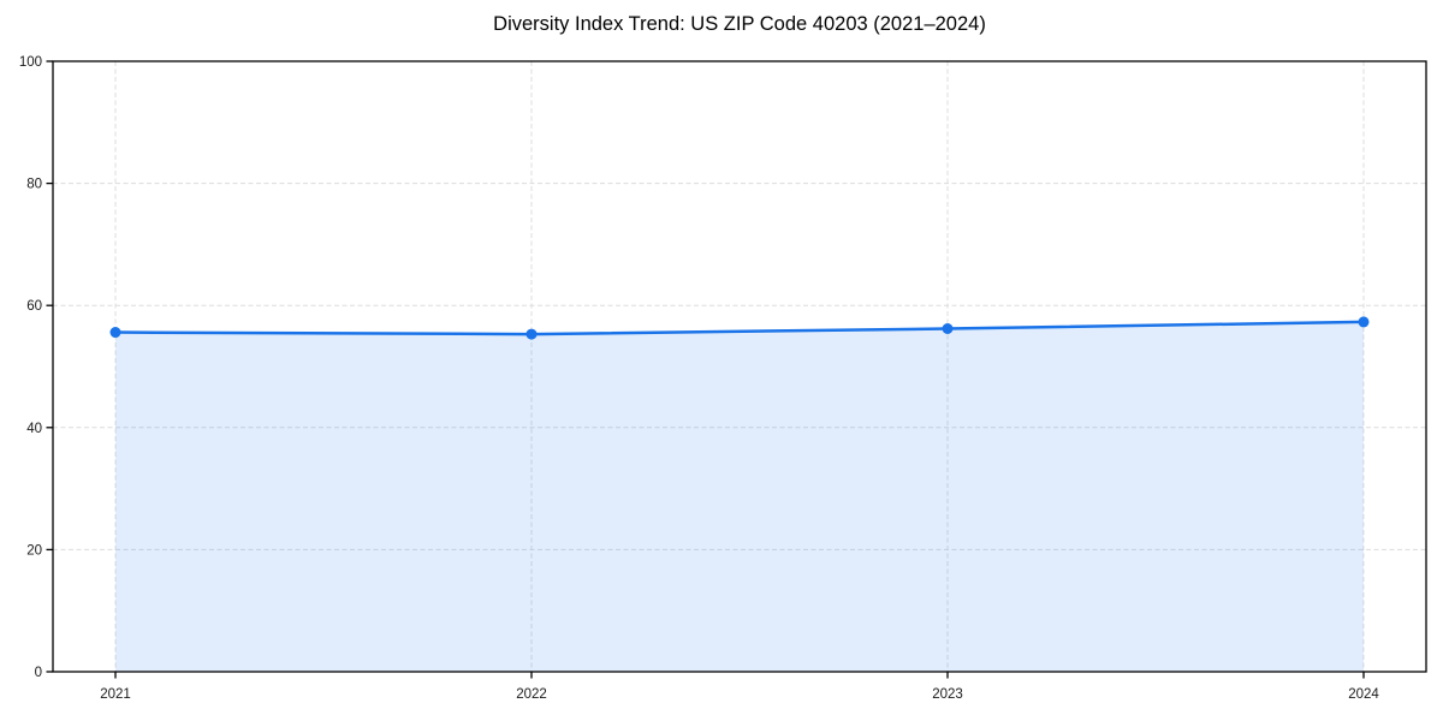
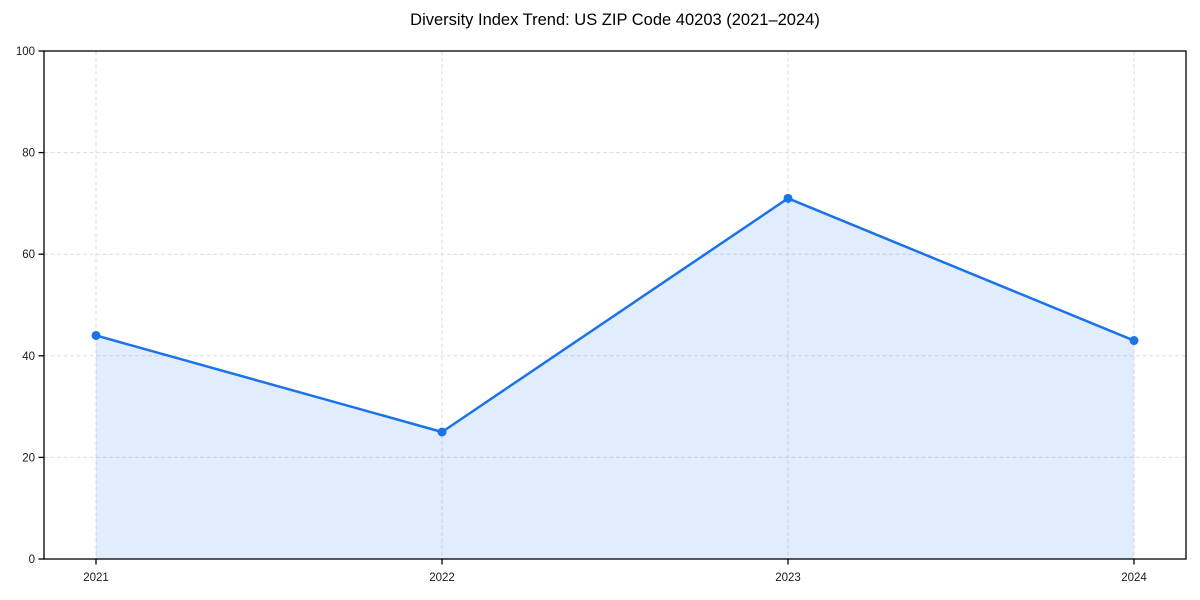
2021: 56 -> 44
2022: 55 -> 25
2023: 56 -> 71
2024: 57 -> 43
